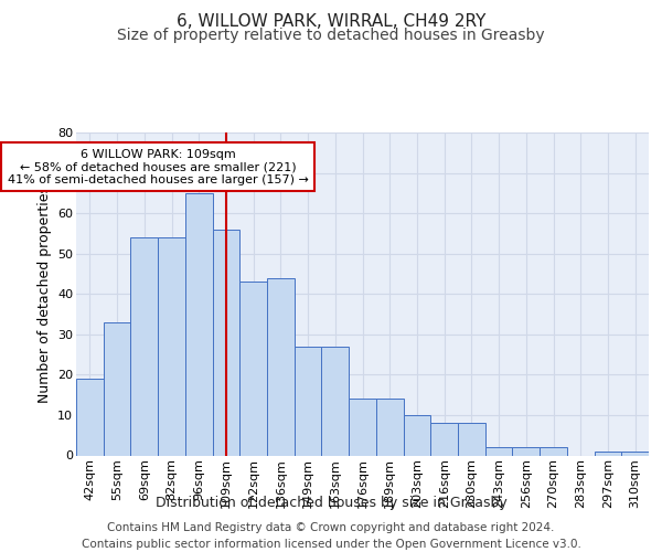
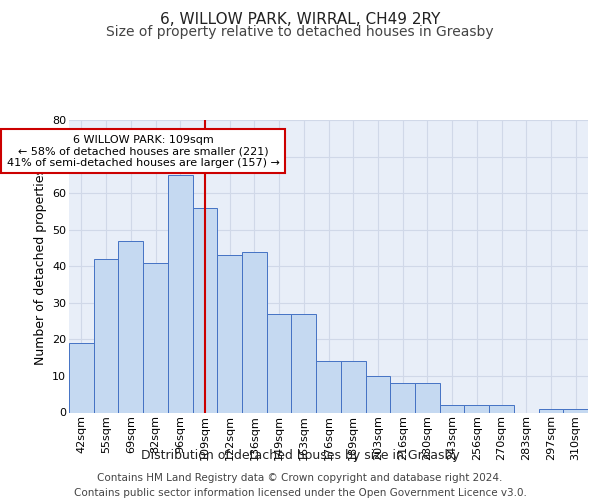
55sqm: 33 -> 42
69sqm: 54 -> 47
82sqm: 54 -> 41
